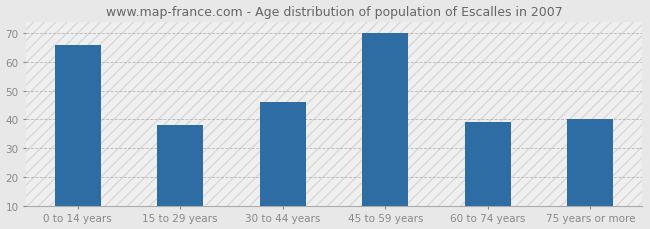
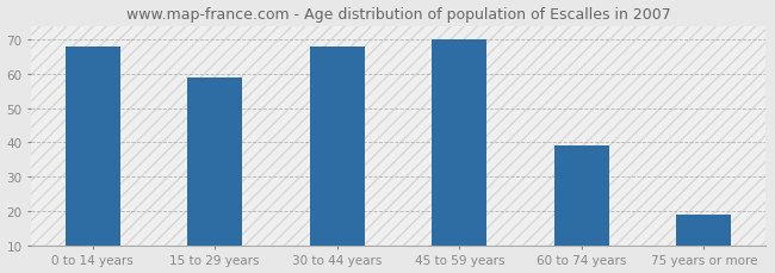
0 to 14 years: 66 -> 68
15 to 29 years: 38 -> 59
30 to 44 years: 46 -> 68
75 years or more: 40 -> 19
